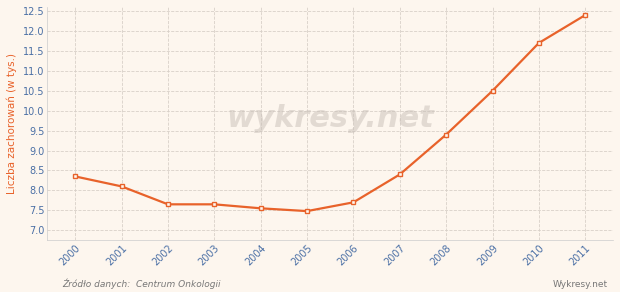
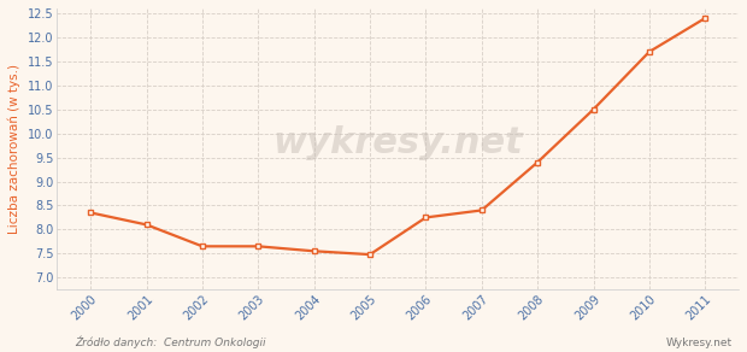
2006: 7.70 -> 8.25
